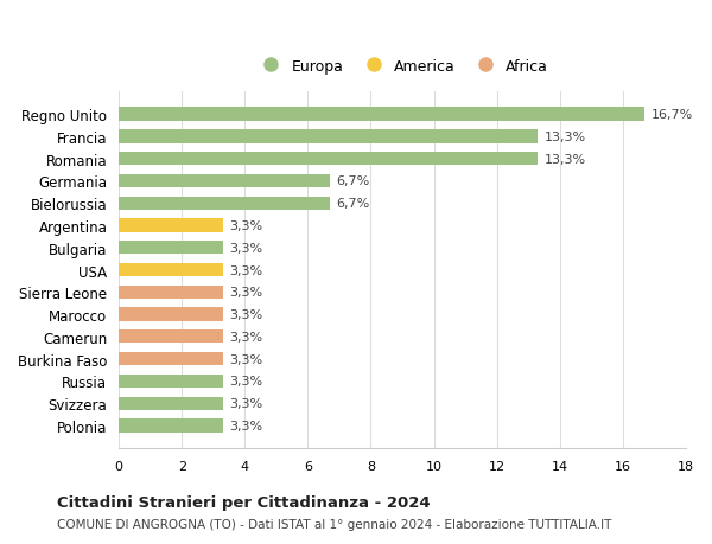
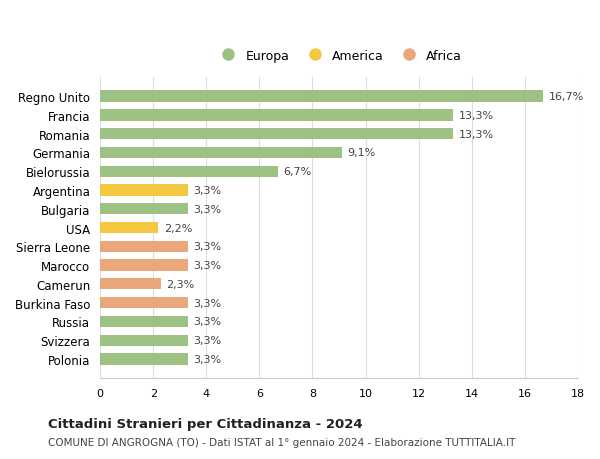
Germania: 6,7% -> 9,1%
USA: 3,3% -> 2,2%
Camerun: 3,3% -> 2,3%
